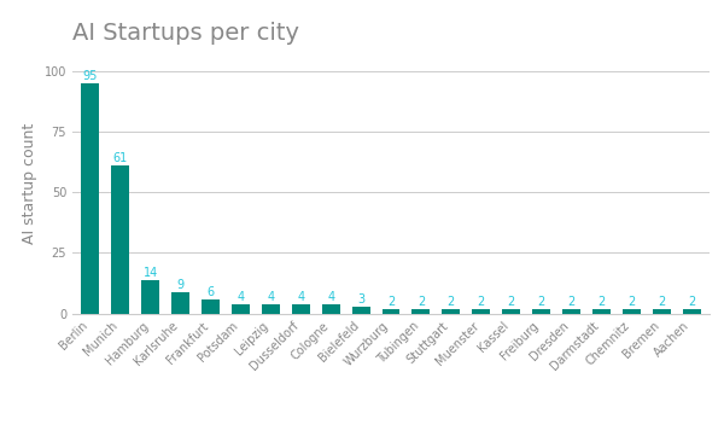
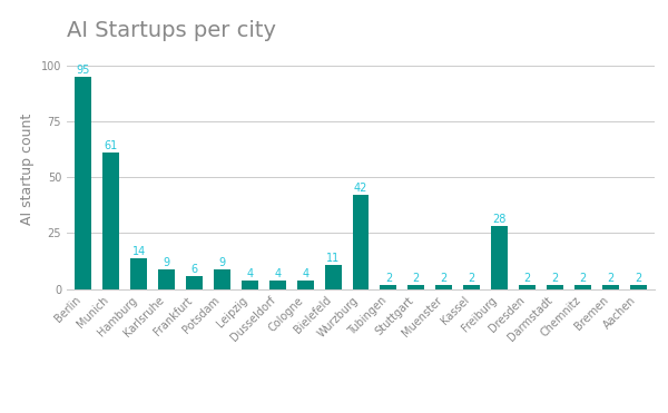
Potsdam: 4 -> 9
Bielefeld: 3 -> 11
Wurzburg: 2 -> 42
Freiburg: 2 -> 28
